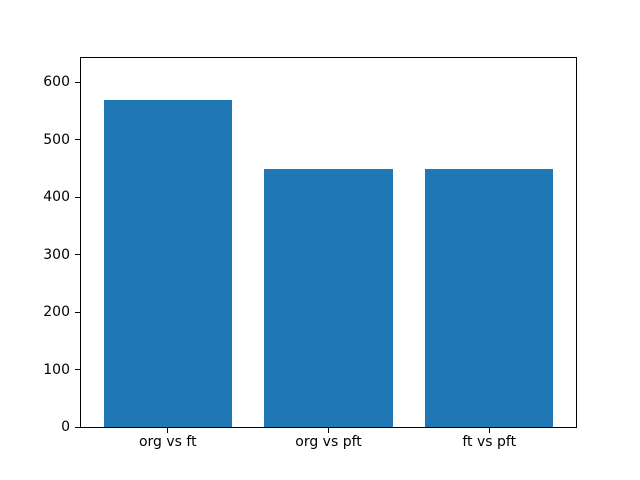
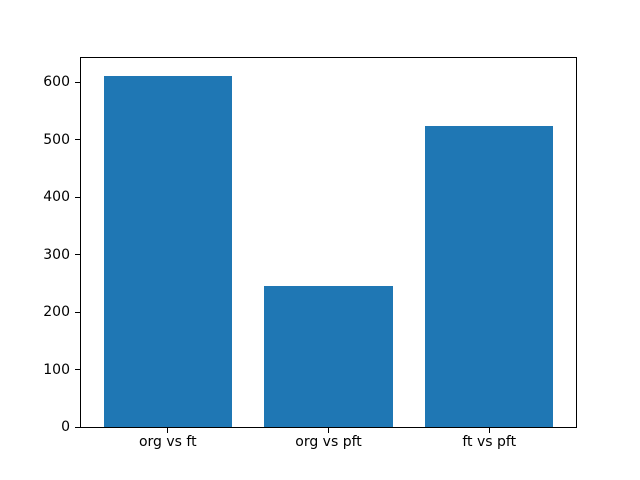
org vs ft: 570 -> 610
org vs pft: 450 -> 240
ft vs pft: 450 -> 520
